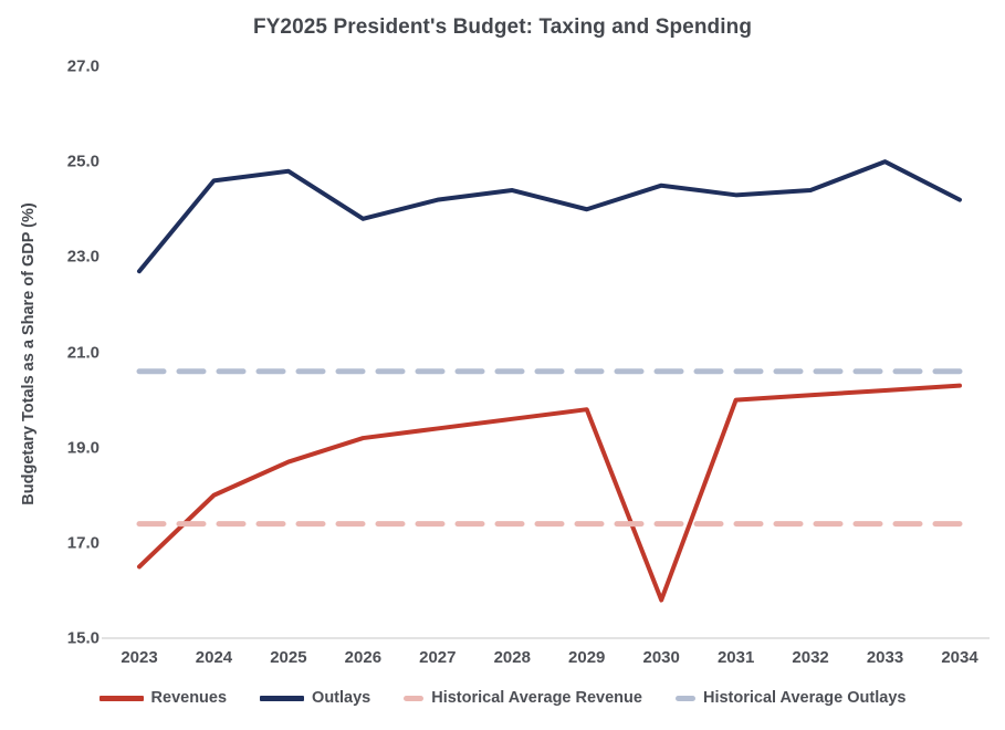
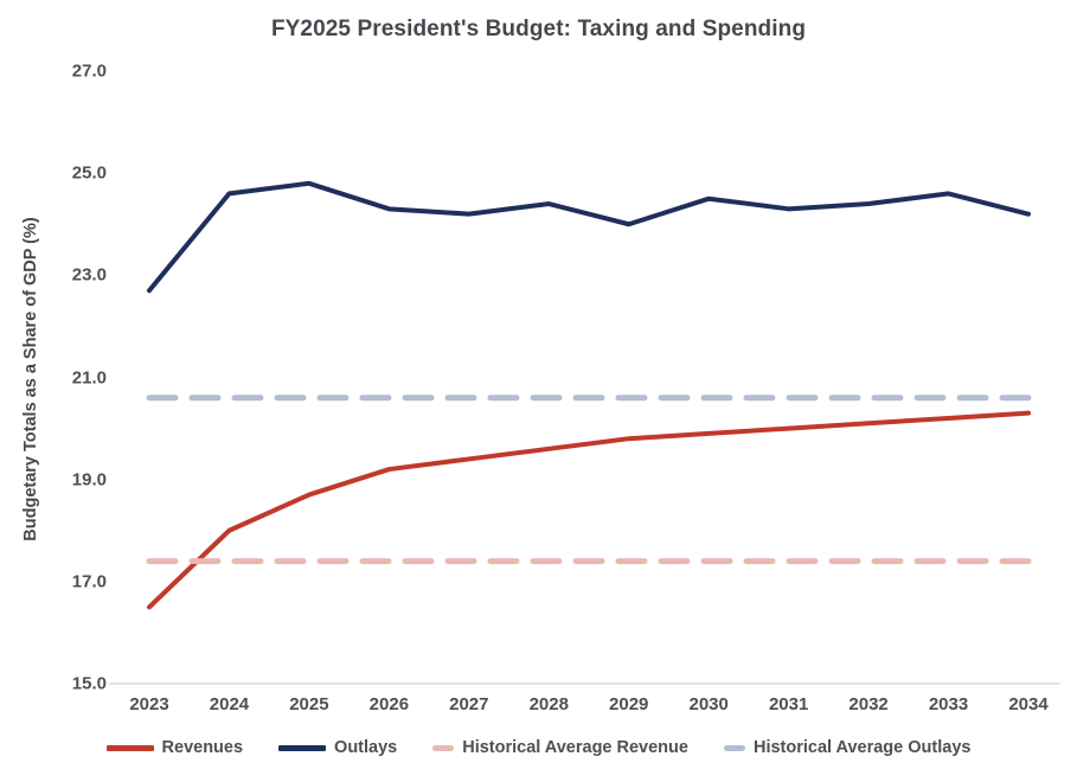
Outlays/2026: 23.8 -> 24.3
Revenues/2030: 15.8 -> 19.9
Outlays/2033: 25.0 -> 24.6
